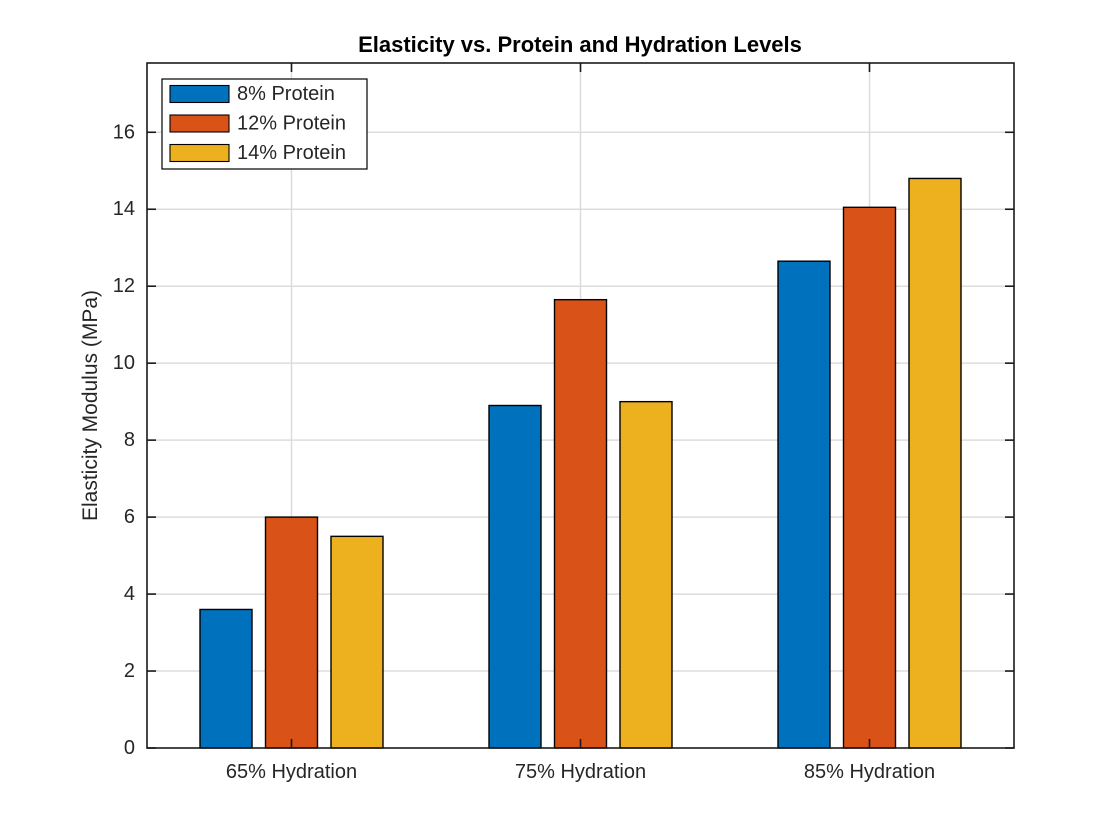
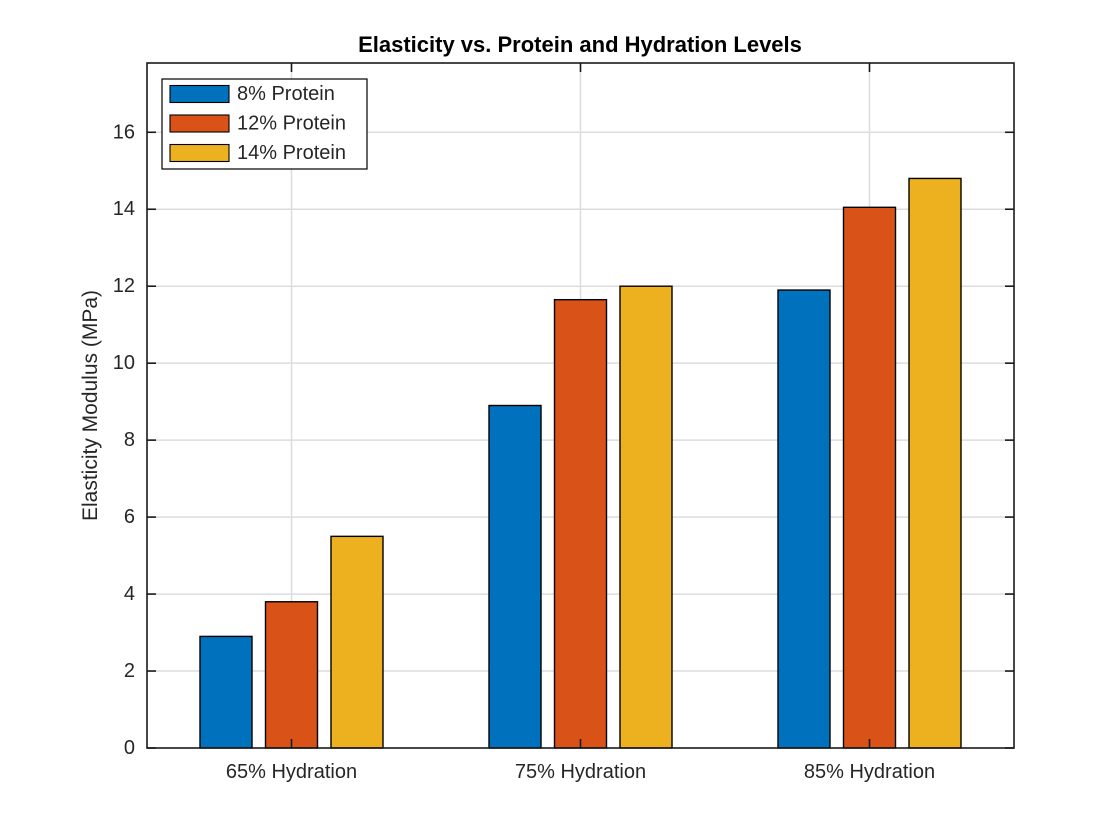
8% Protein/65% Hydration: 3.6 -> 2.9
12% Protein/65% Hydration: 6.0 -> 3.8
14% Protein/75% Hydration: 9.0 -> 12.0
8% Protein/85% Hydration: 12.7 -> 11.9
